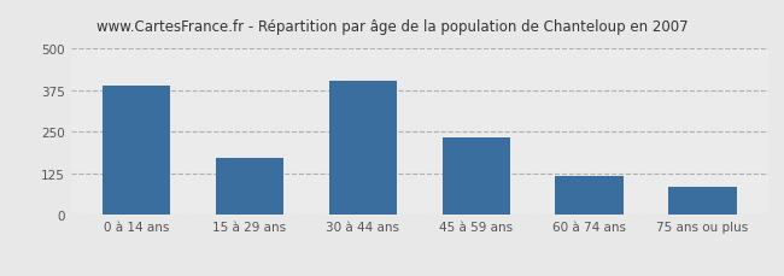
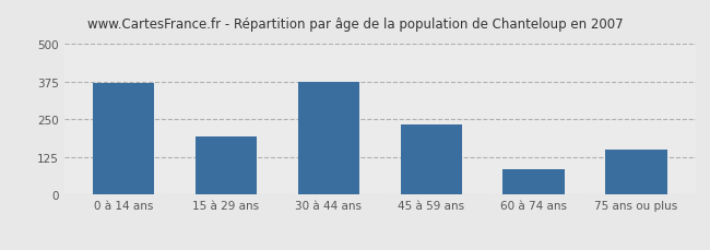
0 à 14 ans: 390 -> 370
15 à 29 ans: 170 -> 195
30 à 44 ans: 405 -> 375
60 à 74 ans: 118 -> 85
75 ans ou plus: 83 -> 150
